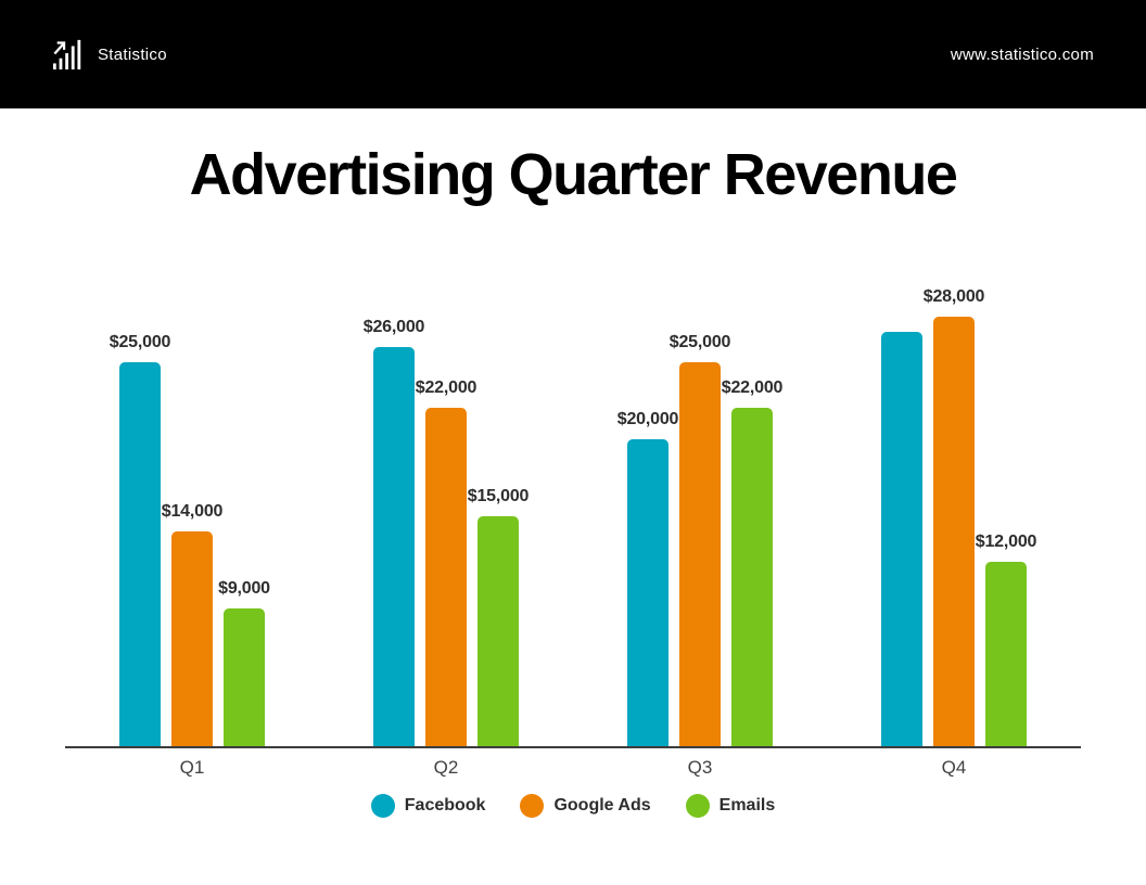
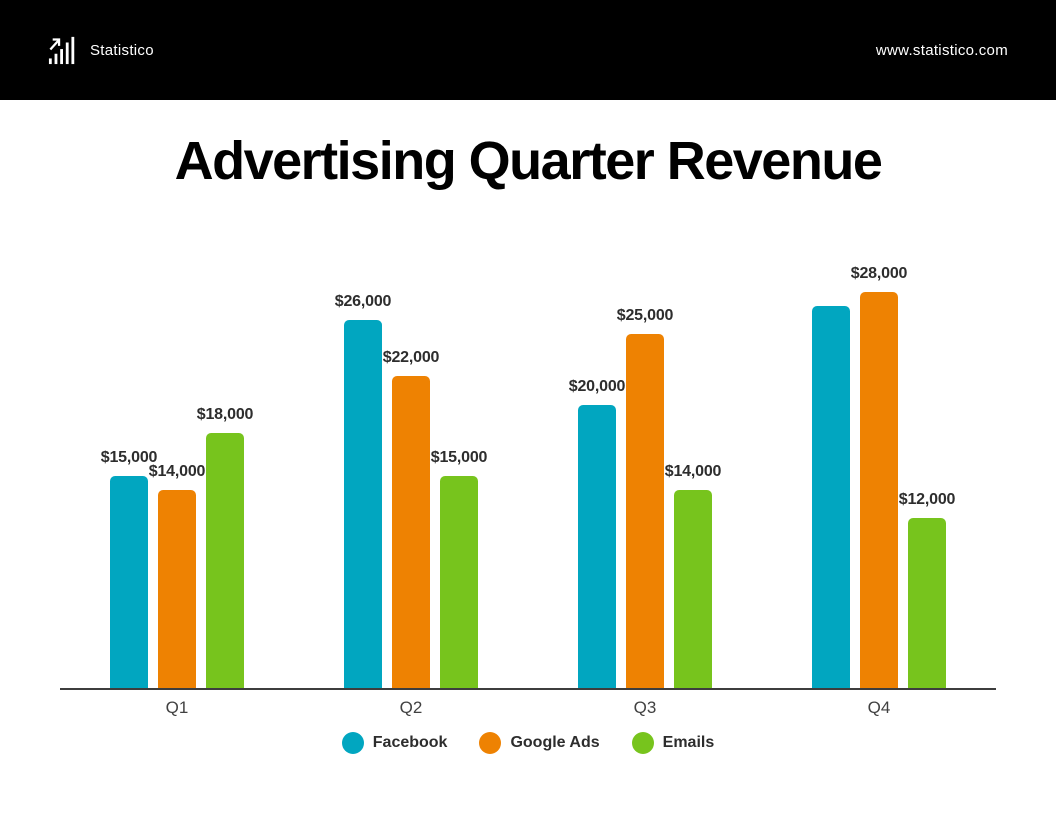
Facebook/Q1: $25,000 -> $15,000
Emails/Q1: $9,000 -> $18,000
Emails/Q3: $22,000 -> $14,000
